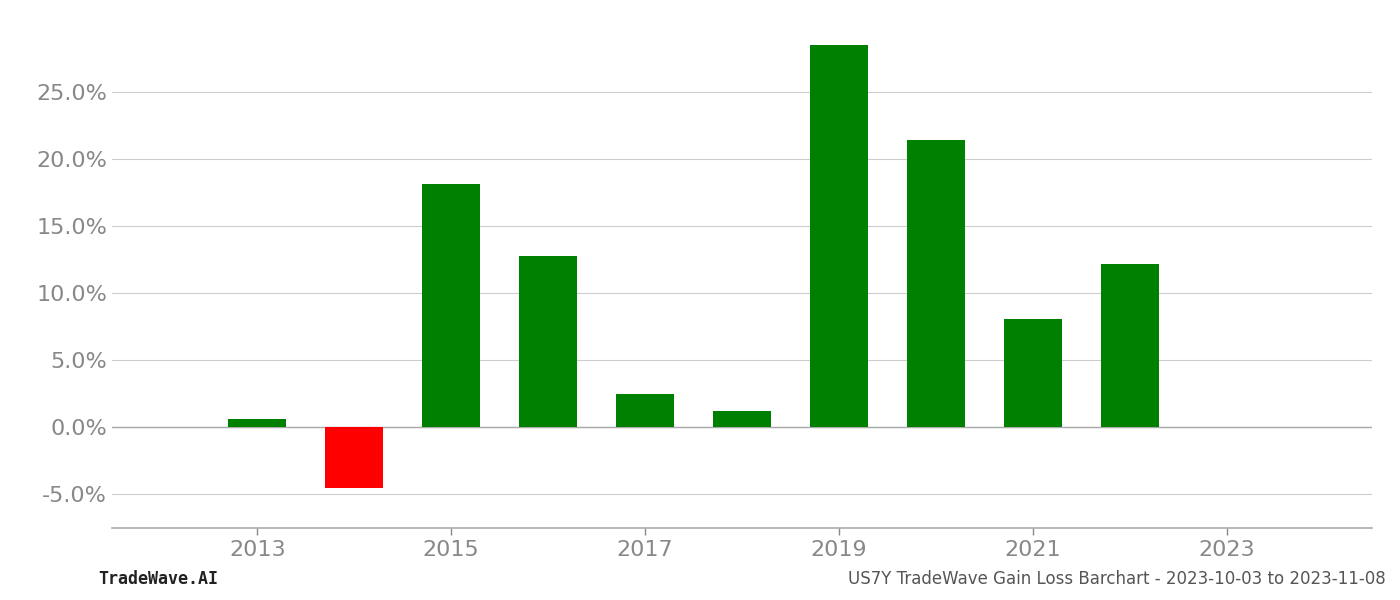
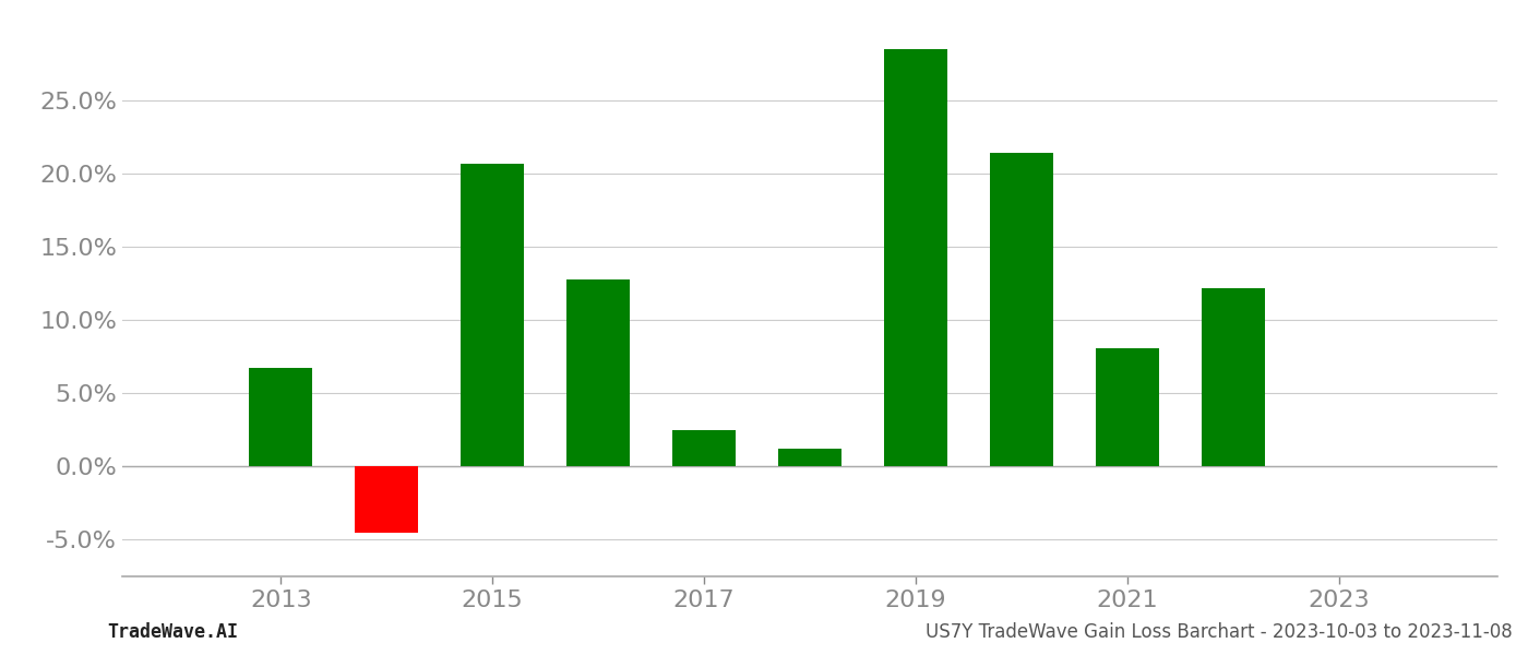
2013: 0.6% -> 6.7%
2015: 18.1% -> 20.7%
